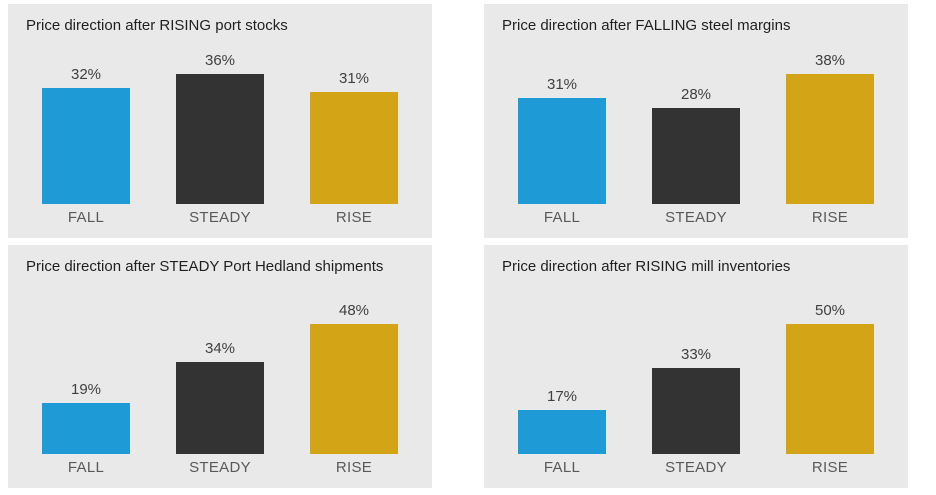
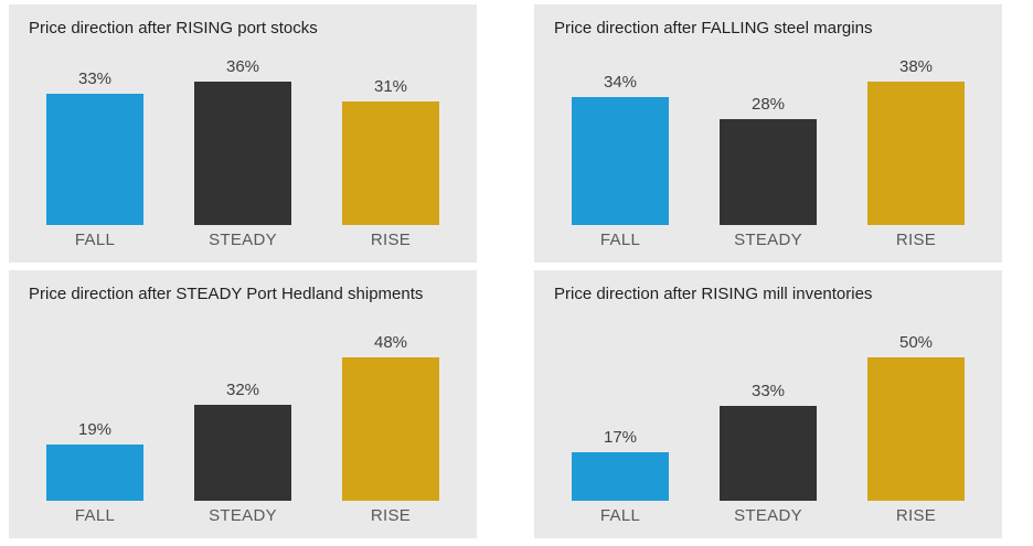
Price direction after RISING port stocks/FALL: 32% -> 33%
Price direction after FALLING steel margins/FALL: 31% -> 34%
Price direction after STEADY Port Hedland shipments/STEADY: 34% -> 32%
